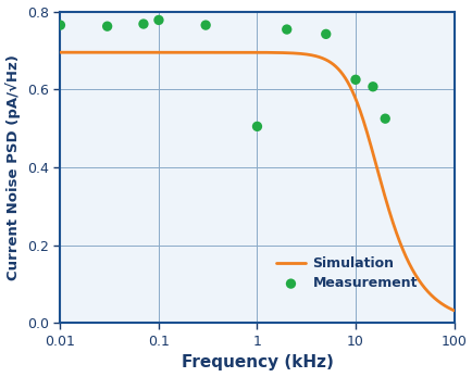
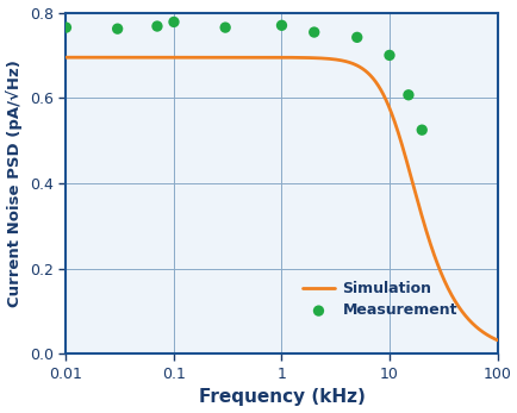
Measurement/1: 0.505 -> 0.770
Measurement/10: 0.625 -> 0.700
